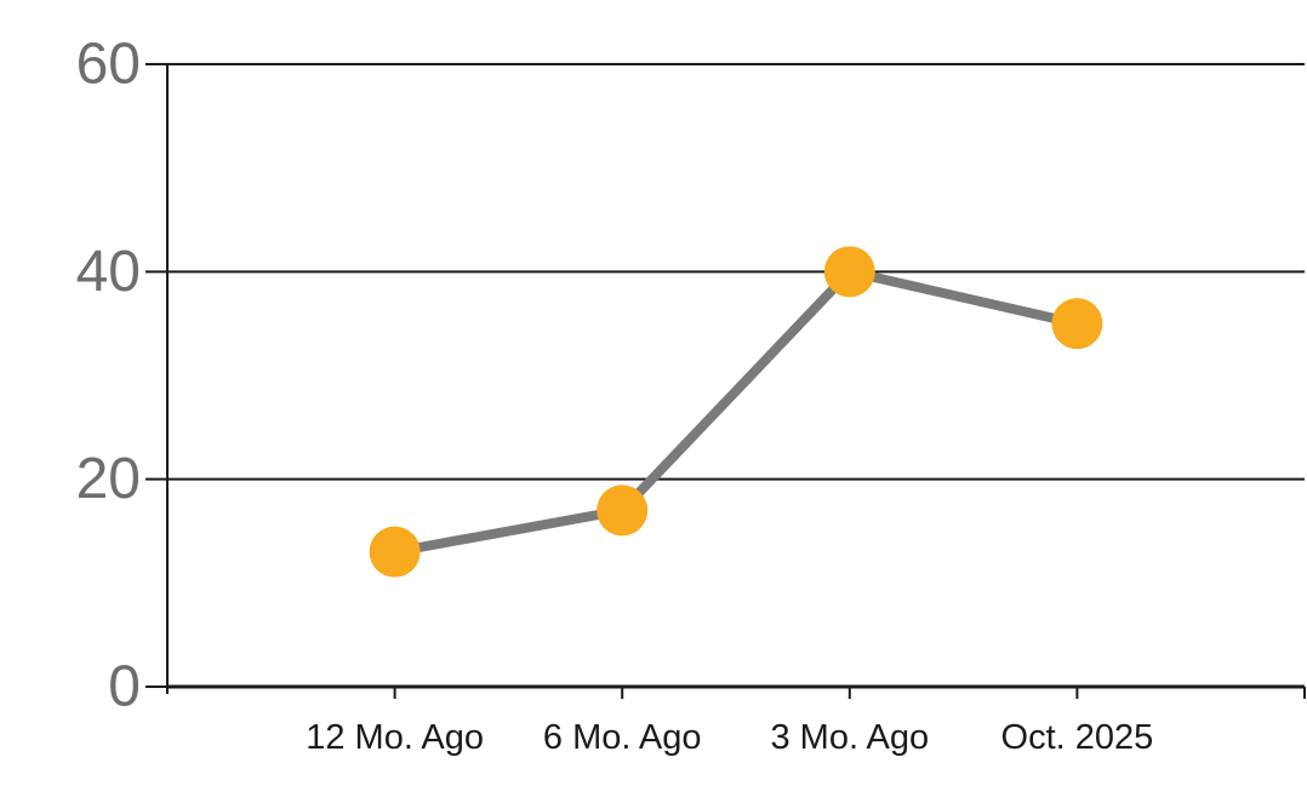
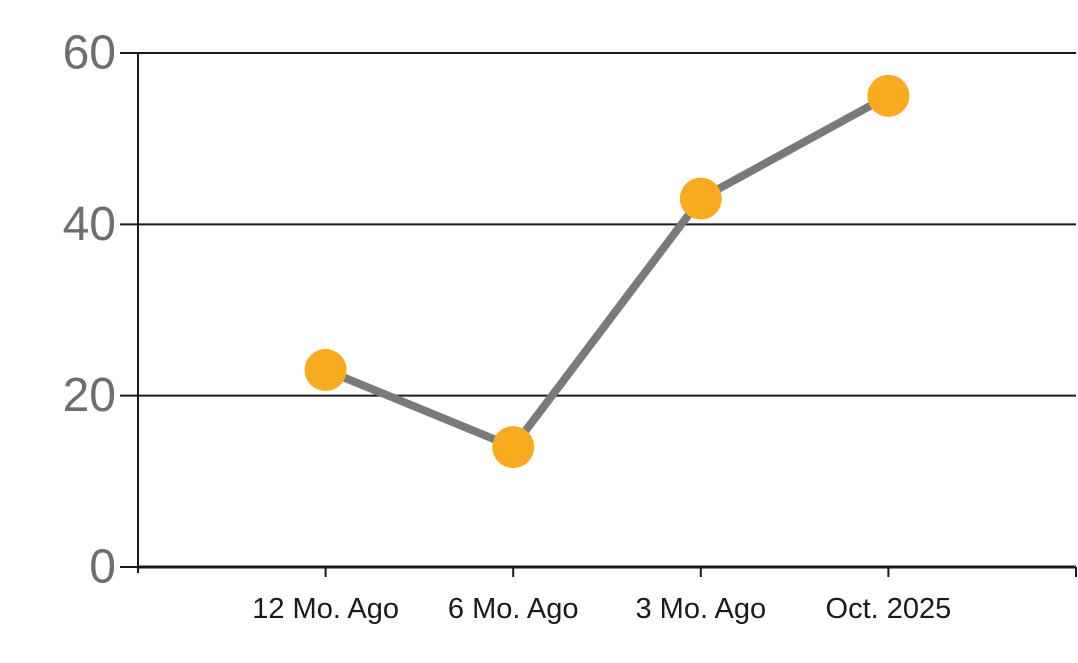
12 Mo. Ago: 13 -> 23
6 Mo. Ago: 17 -> 14
3 Mo. Ago: 40 -> 43
Oct. 2025: 35 -> 55
